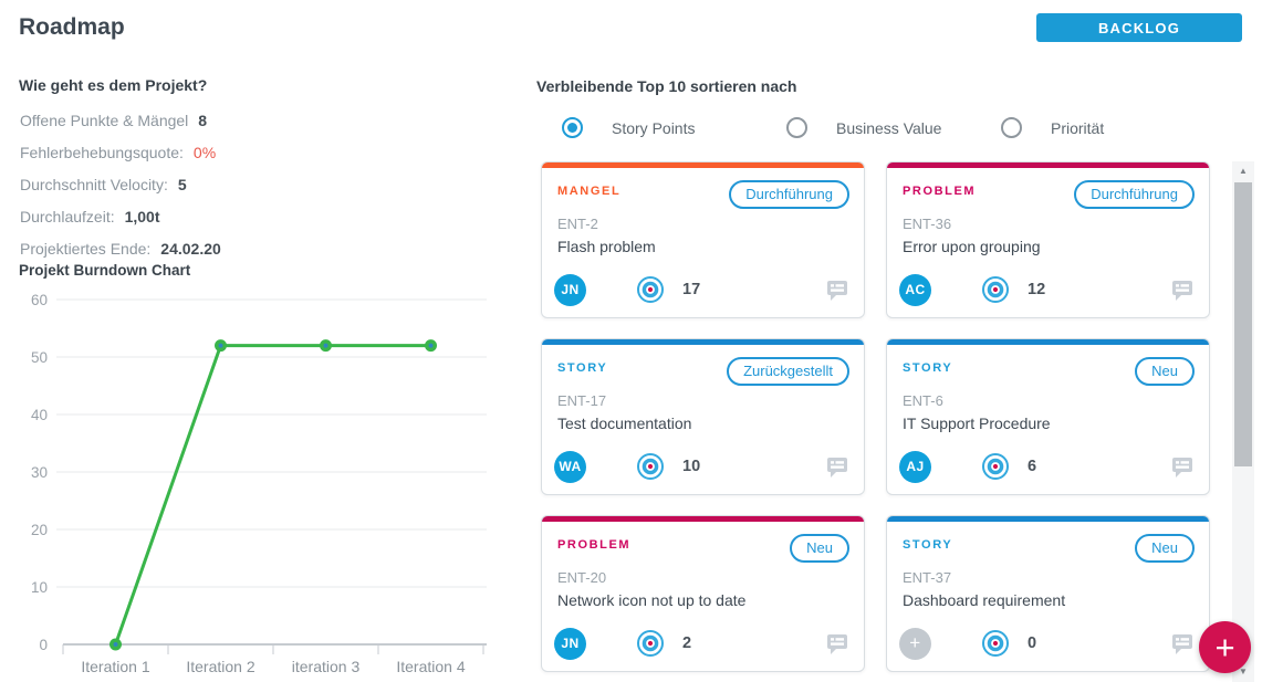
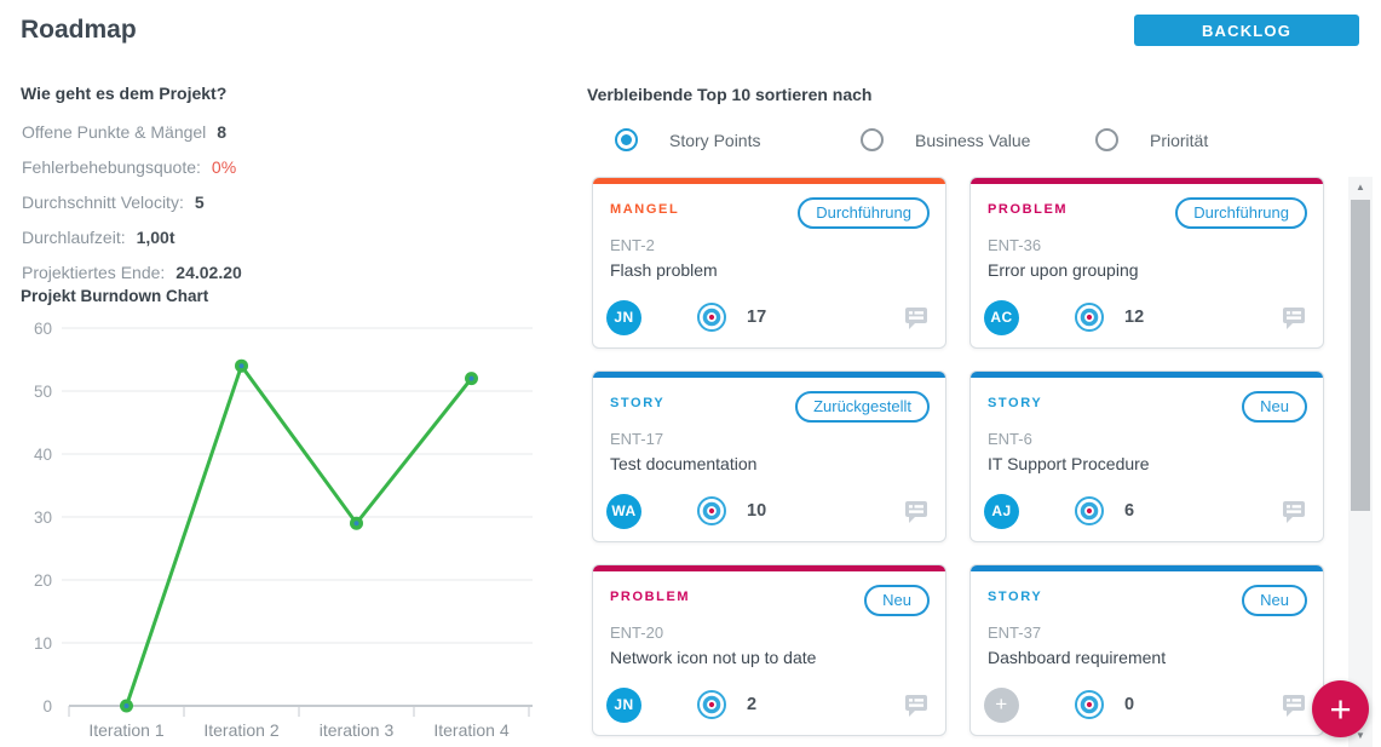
Iteration 2: 52 -> 54
iteration 3: 52 -> 29
